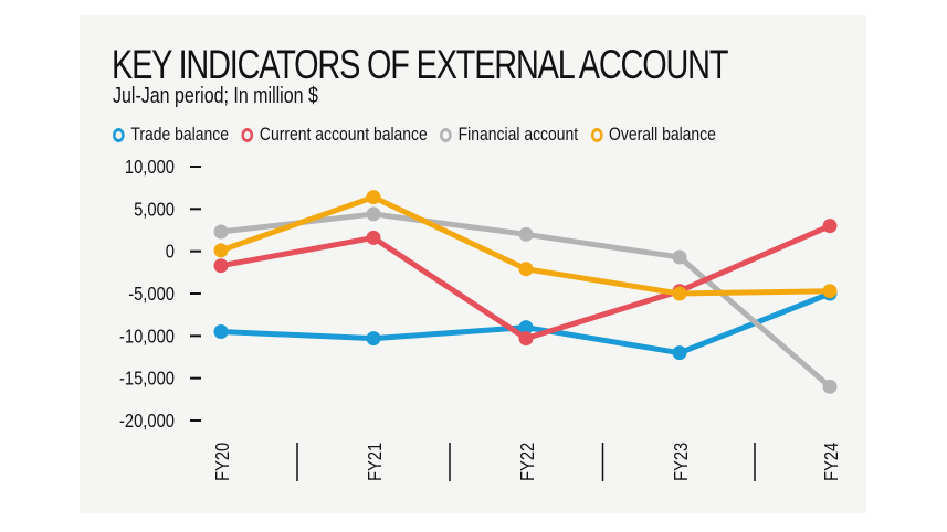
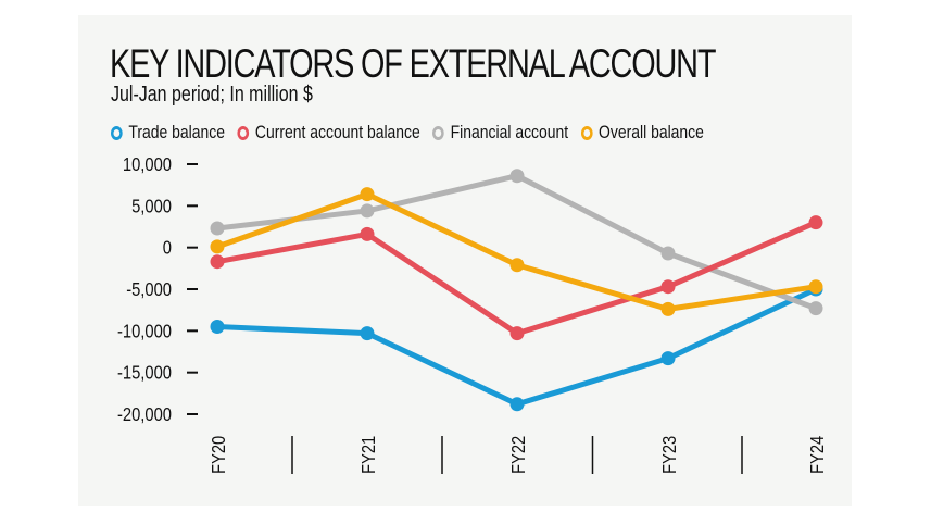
Trade balance/FY22: -9000 -> -19000
Financial account/FY22: 2000 -> 9000
Trade balance/FY23: -12000 -> -13000
Overall balance/FY23: -5000 -> -7000
Financial account/FY24: -16000 -> -7000
